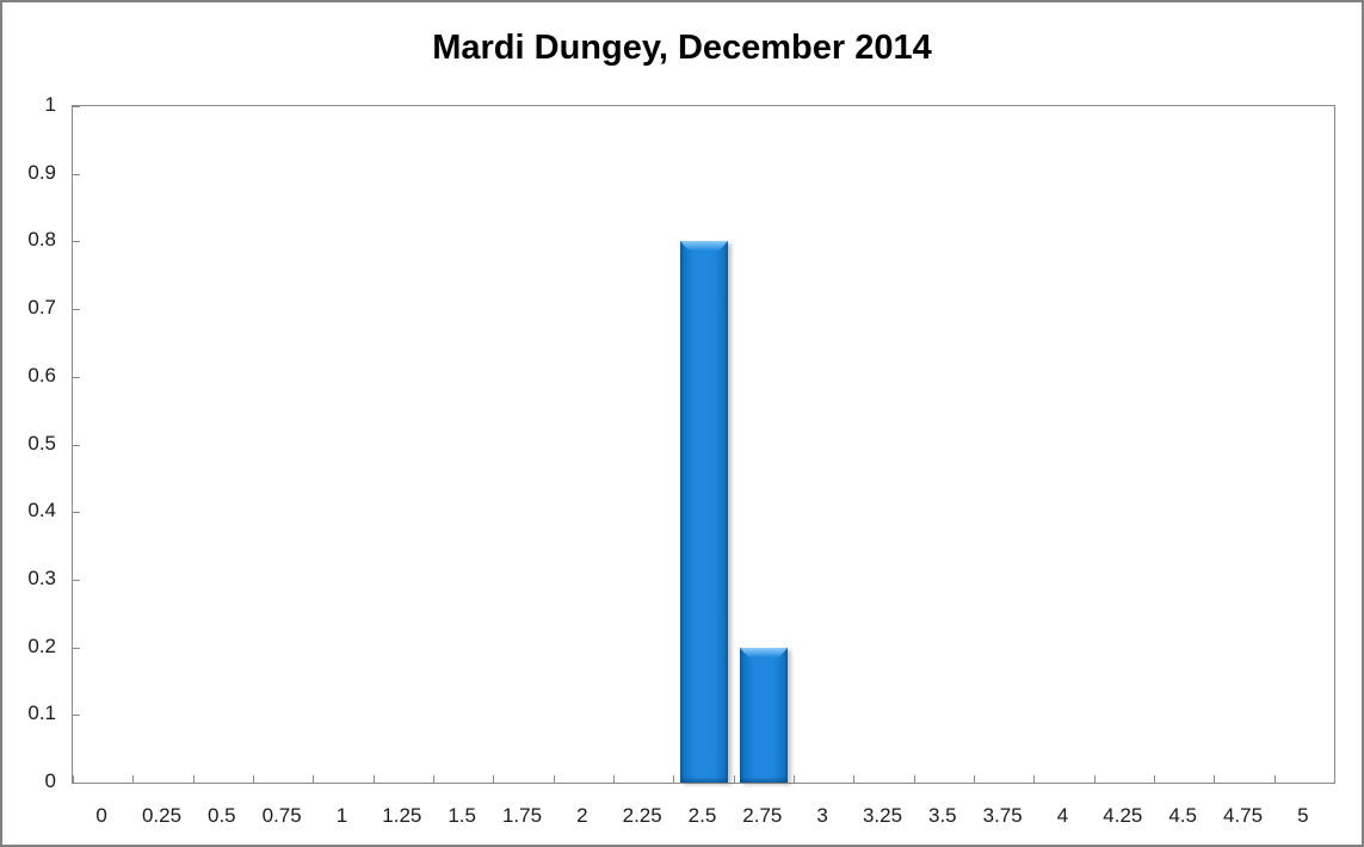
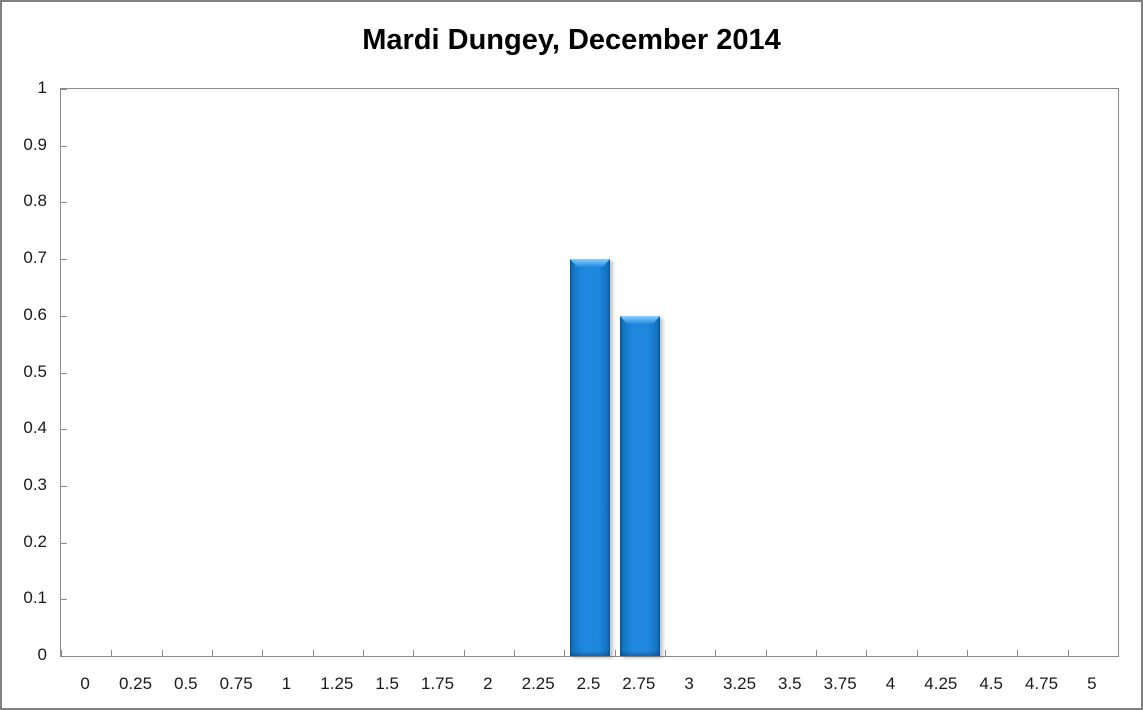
2.5: 0.8 -> 0.7
2.75: 0.2 -> 0.6
